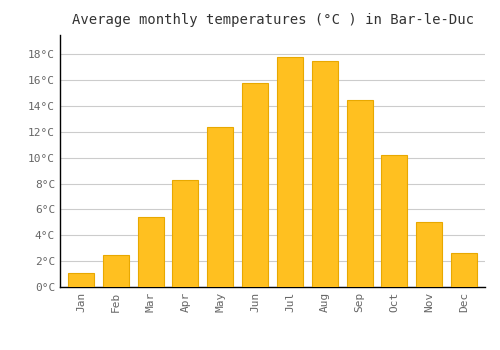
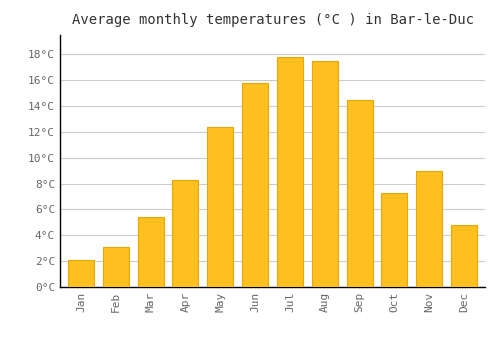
Jan: 1.1°C -> 2.1°C
Feb: 2.5°C -> 3.1°C
Oct: 10.2°C -> 7.3°C
Nov: 5.0°C -> 9.0°C
Dec: 2.6°C -> 4.8°C
